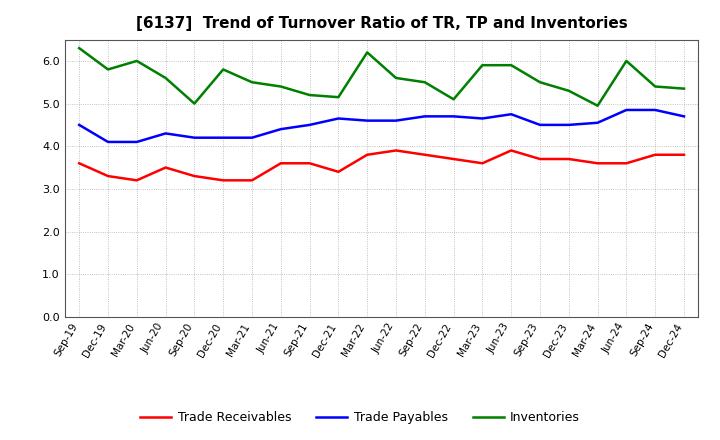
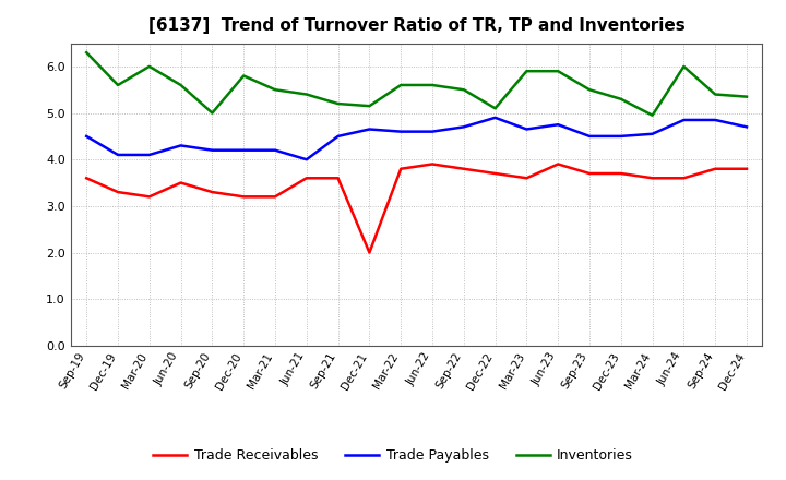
Inventories/Dec-19: 5.80 -> 5.60
Trade Payables/Jun-21: 4.40 -> 4.00
Trade Receivables/Dec-21: 3.4 -> 2.0
Inventories/Mar-22: 6.20 -> 5.60
Trade Payables/Dec-22: 4.70 -> 4.90
